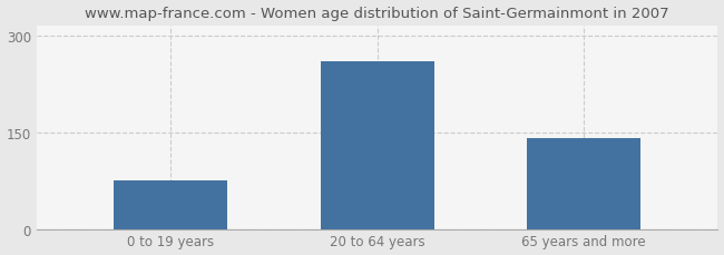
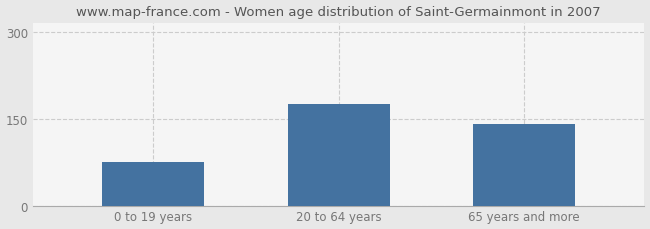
20 to 64 years: 260 -> 175
